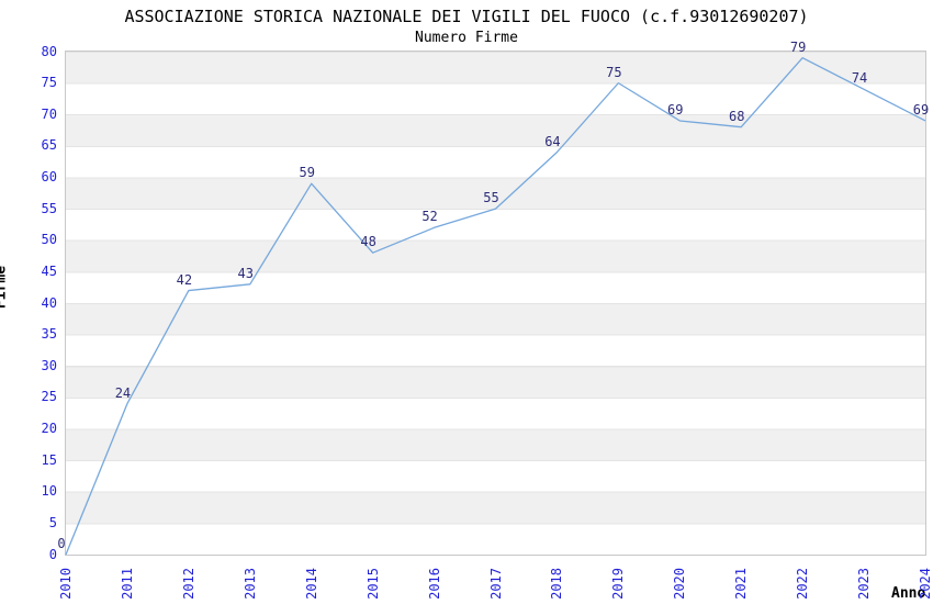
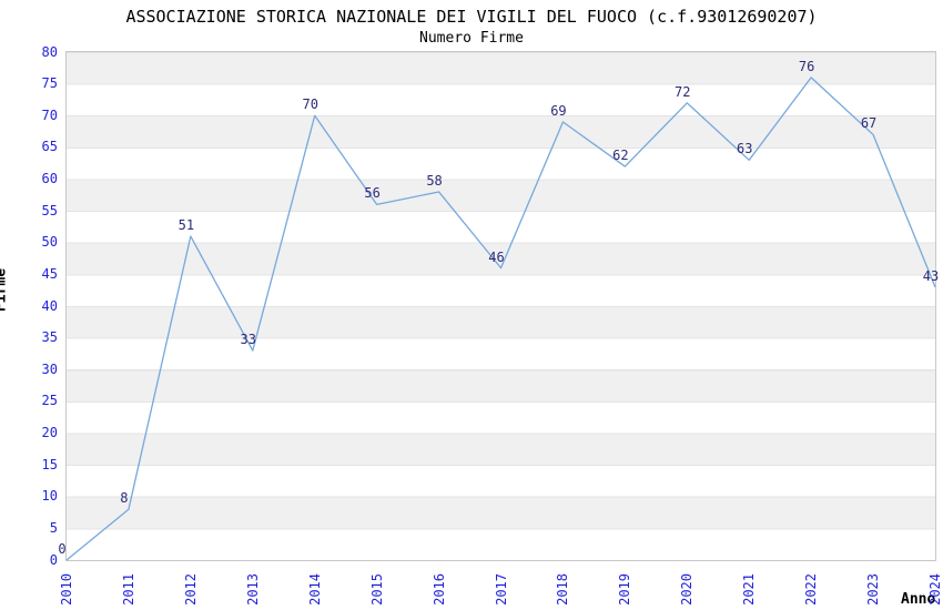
2011: 24 -> 8
2012: 42 -> 51
2013: 43 -> 33
2014: 59 -> 70
2015: 48 -> 56
2016: 52 -> 58
2017: 55 -> 46
2018: 64 -> 69
2019: 75 -> 62
2020: 69 -> 72
2021: 68 -> 63
2022: 79 -> 76
2023: 74 -> 67
2024: 69 -> 43
